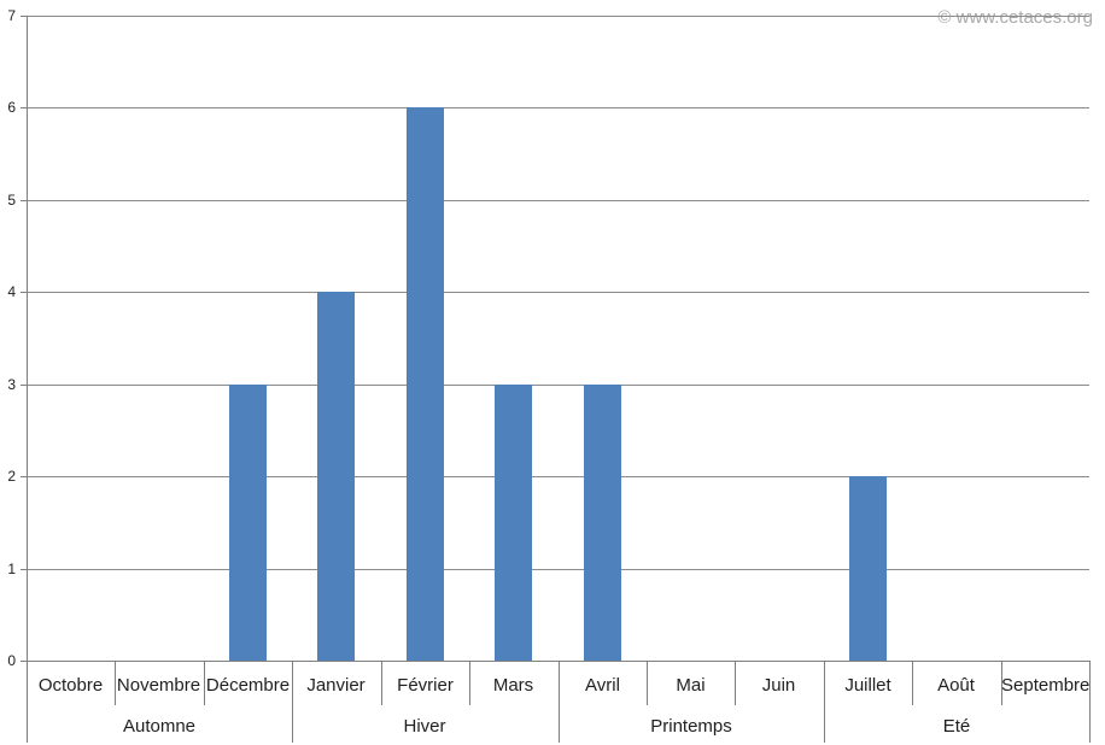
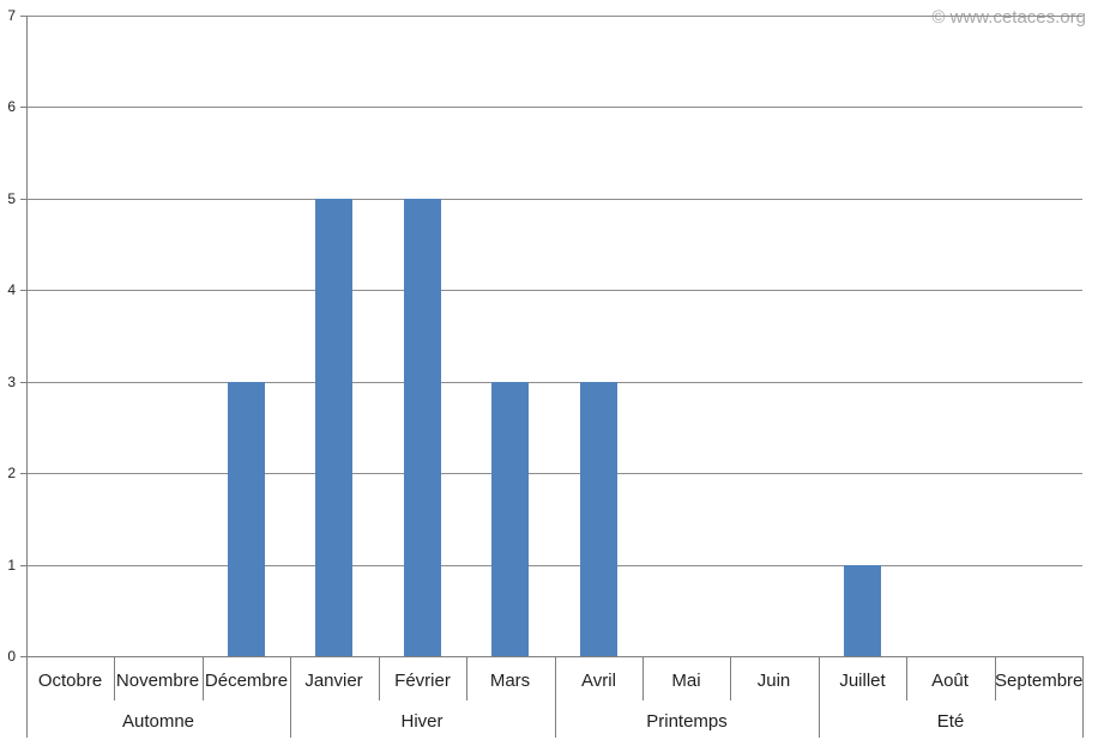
Janvier: 4 -> 5
Février: 6 -> 5
Juillet: 2 -> 1
